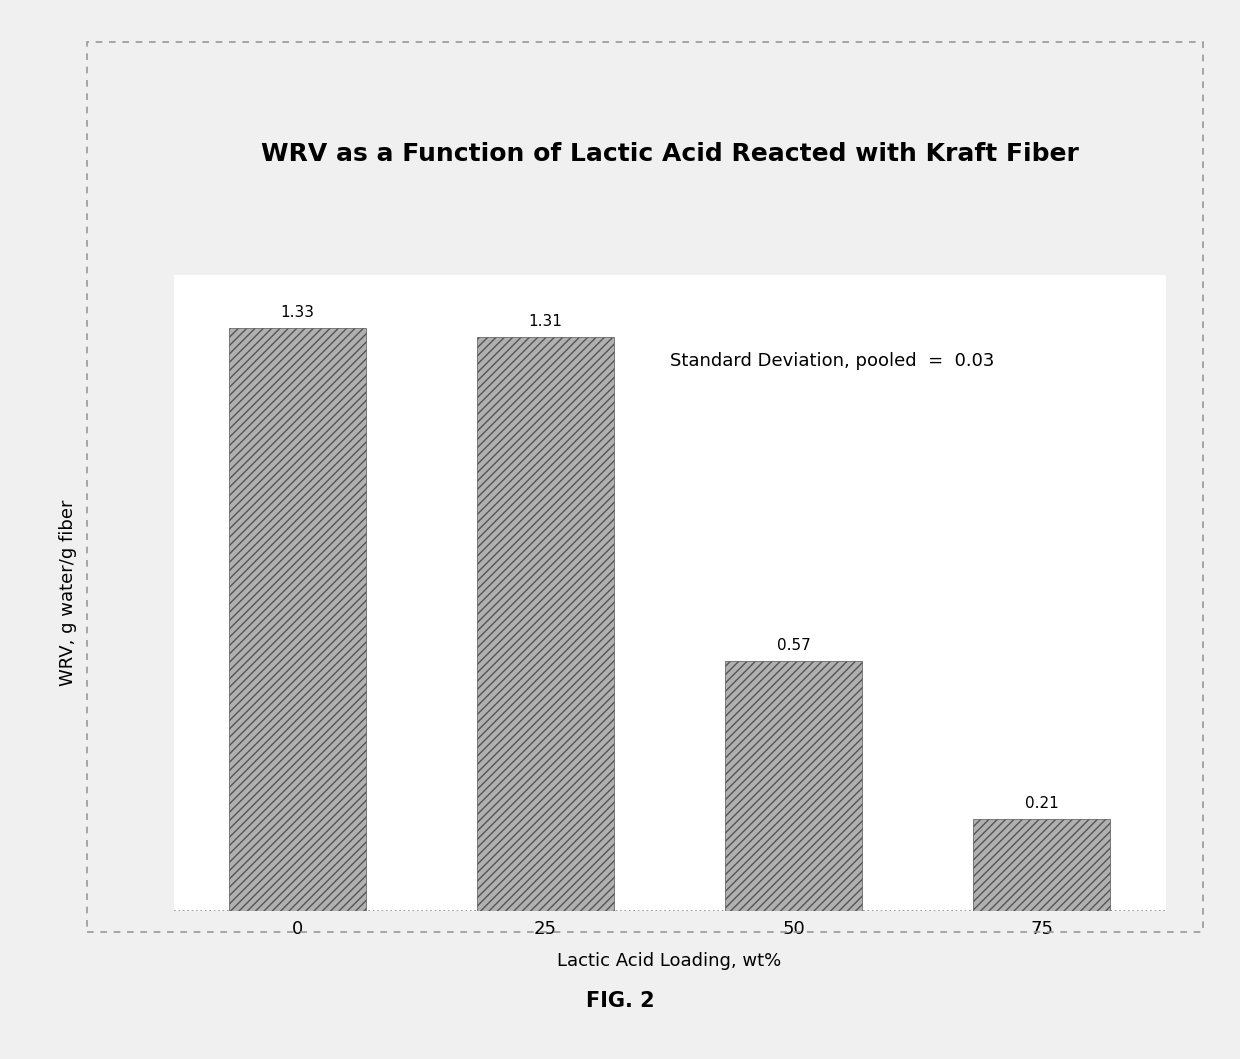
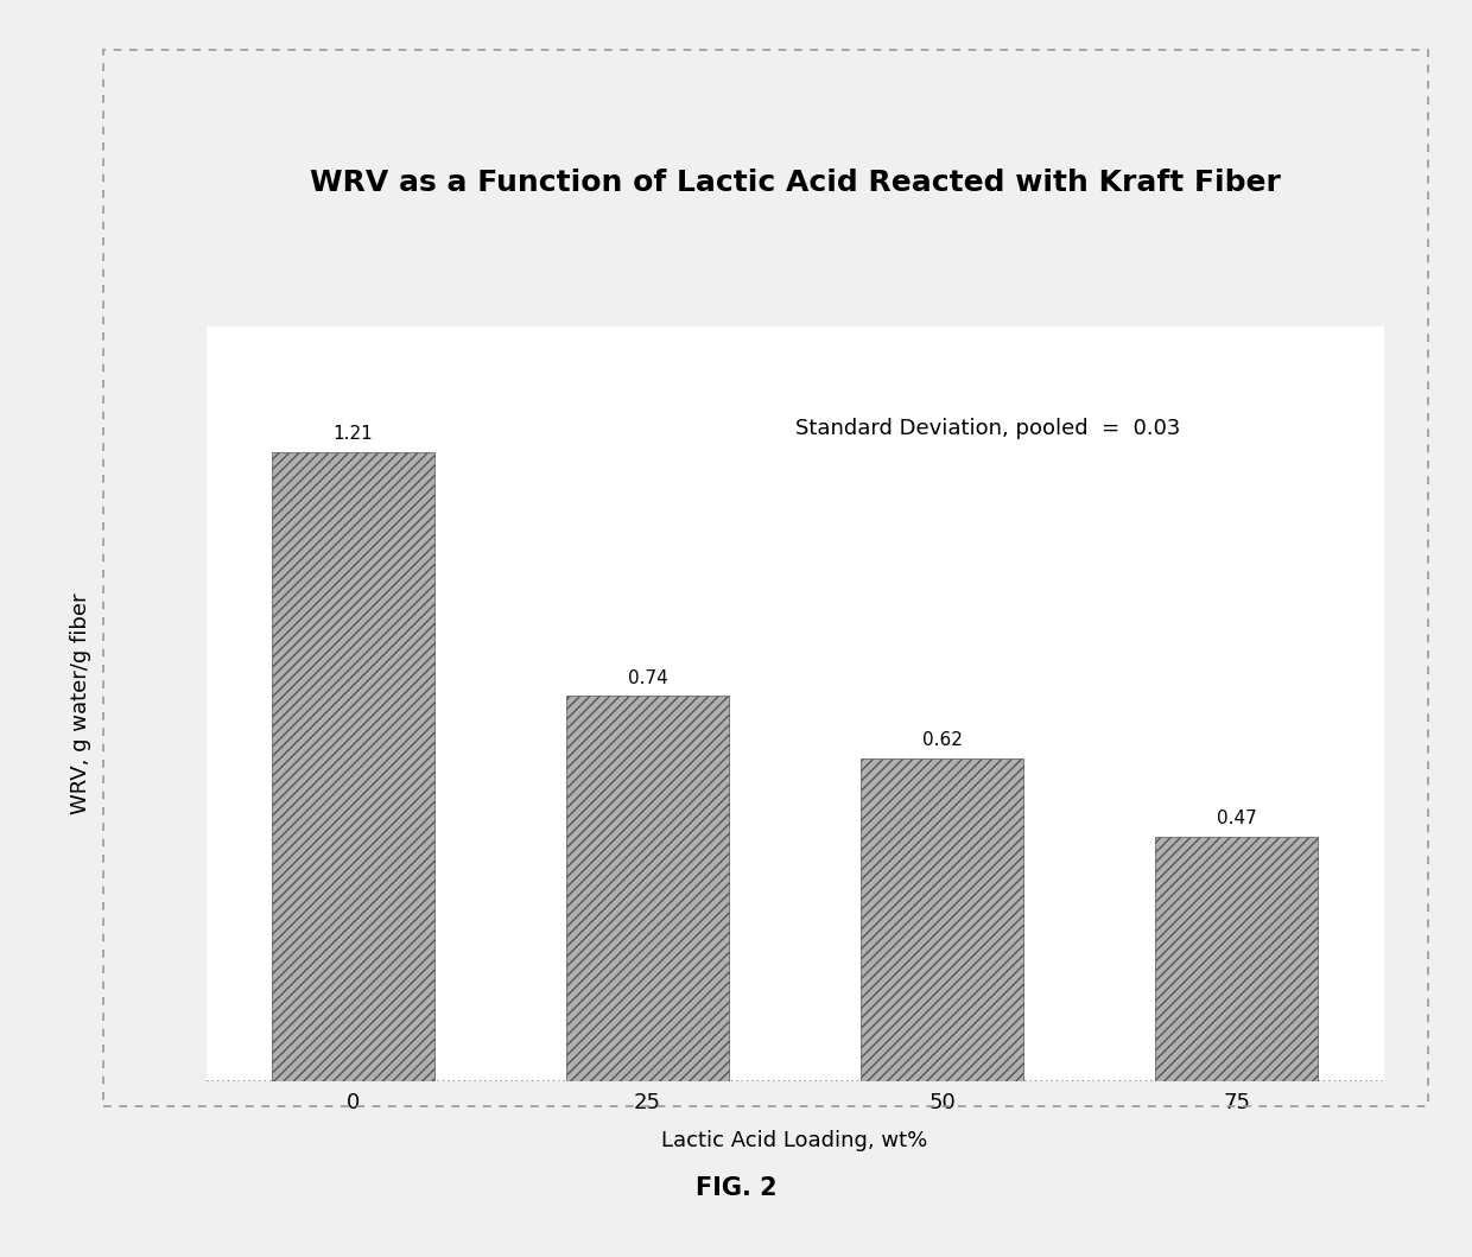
0: 1.33 -> 1.21
25: 1.31 -> 0.74
50: 0.57 -> 0.62
75: 0.21 -> 0.47
